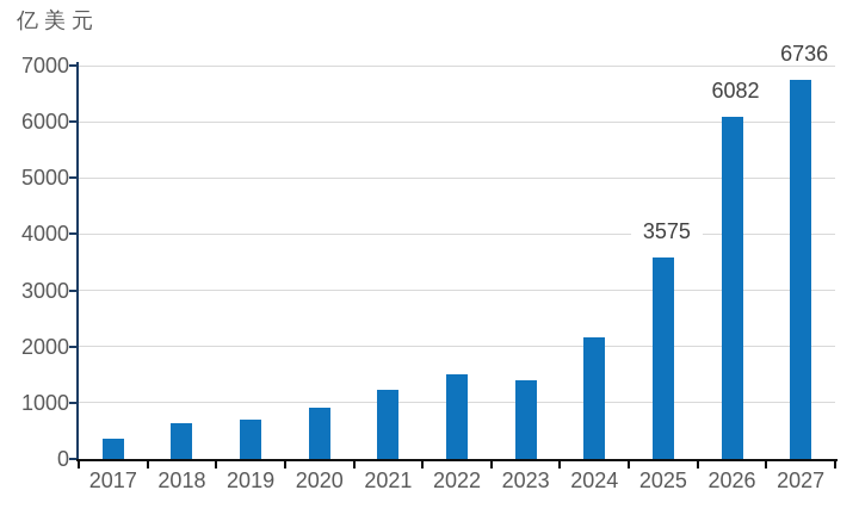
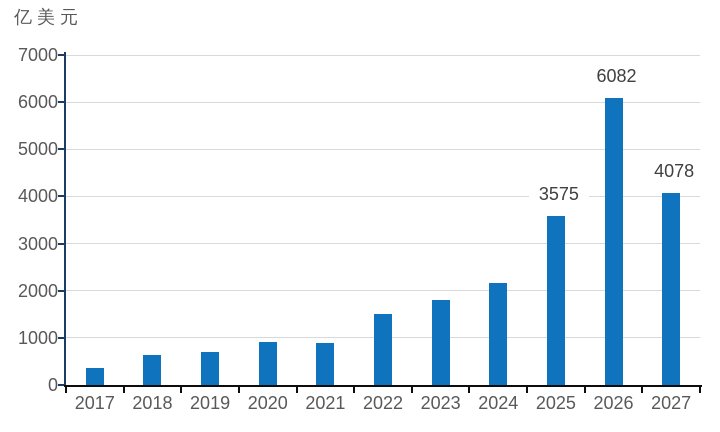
2021: 1200 -> 900
2023: 1400 -> 1800
2027: 6736 -> 4078
